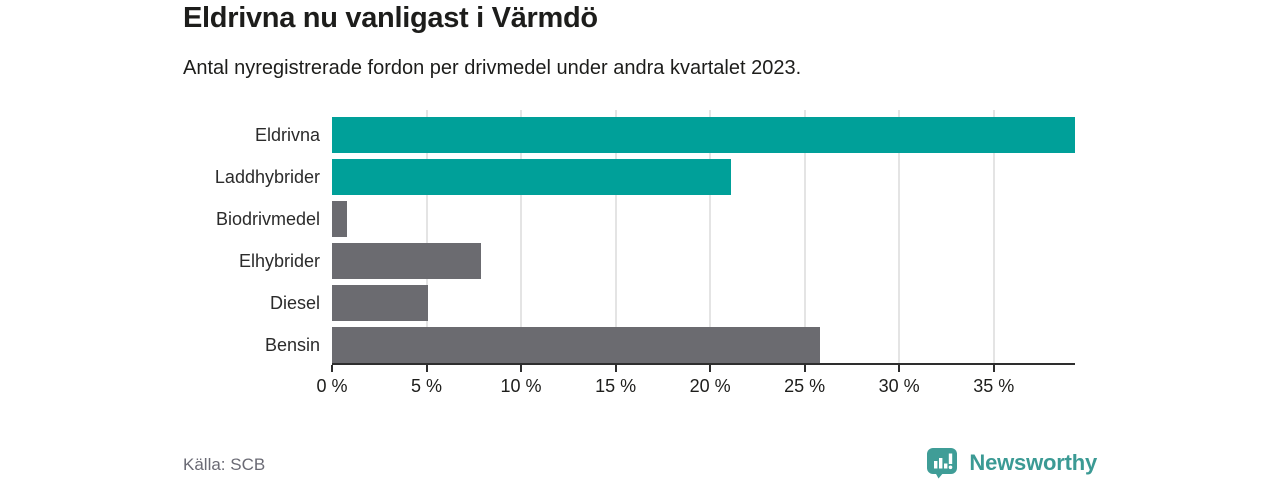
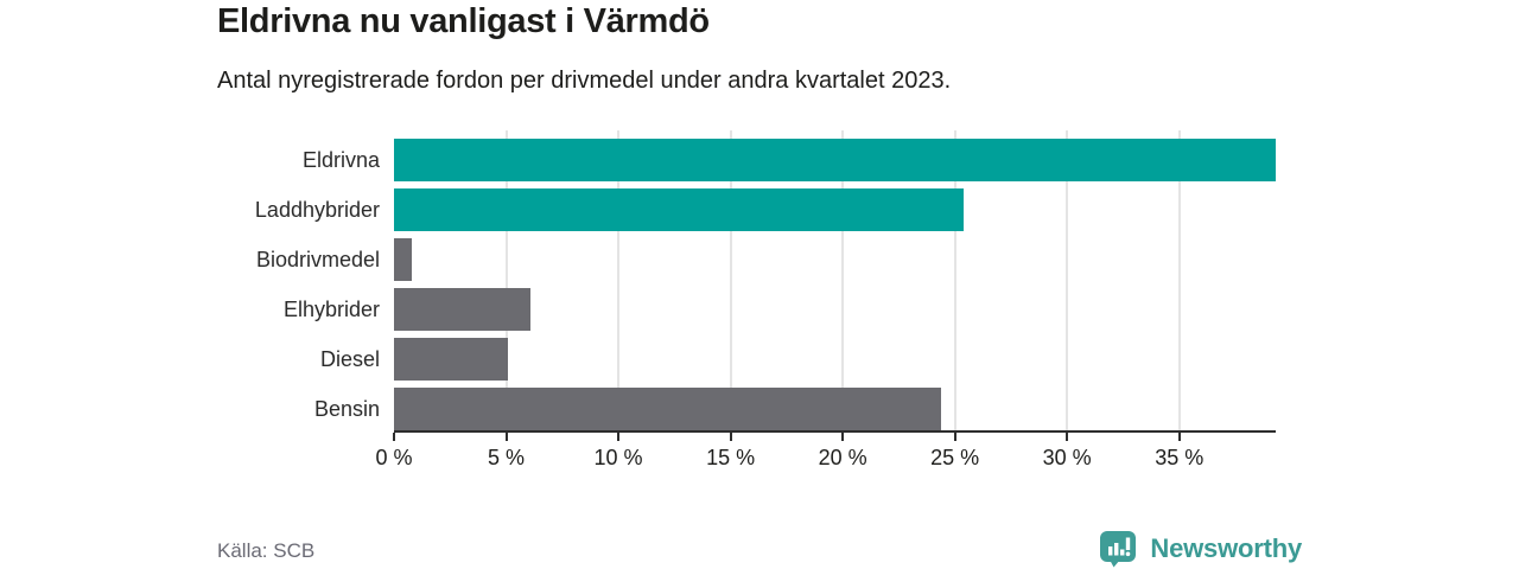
Laddhybrider: 21.1% -> 25.4%
Elhybrider: 7.9% -> 6.1%
Bensin: 25.8% -> 24.4%
